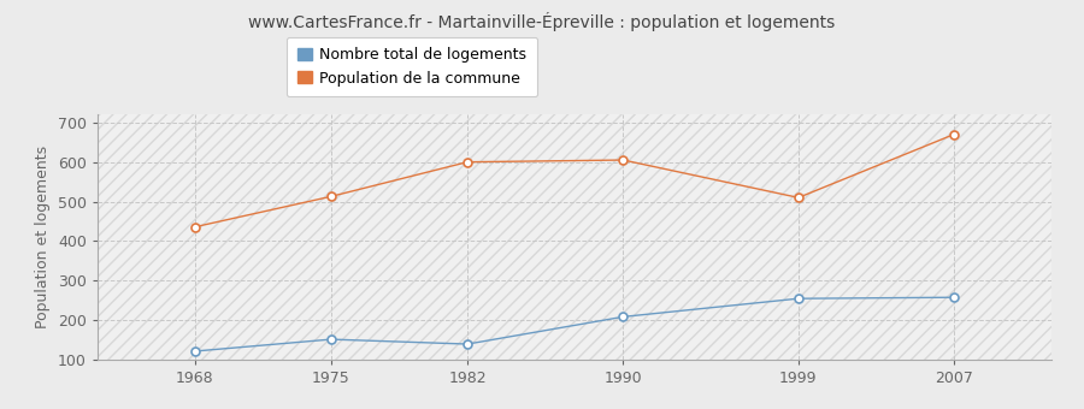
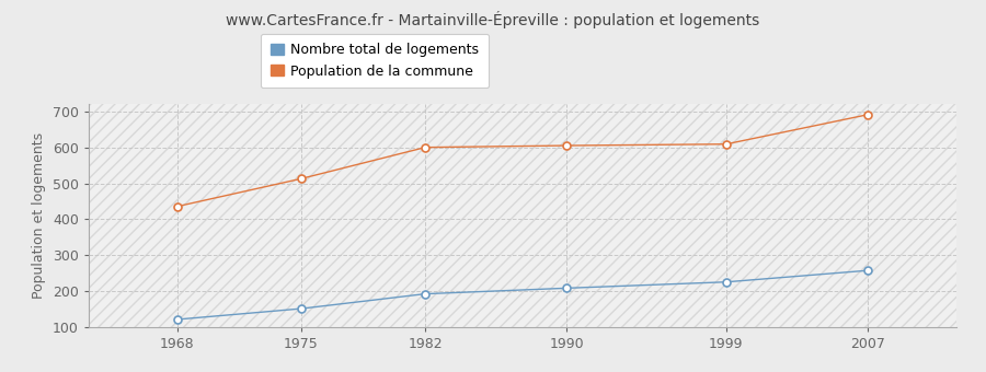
Nombre total de logements/1982: 140 -> 193
Nombre total de logements/1999: 255 -> 226
Population de la commune/1999: 510 -> 609
Population de la commune/2007: 670 -> 691
